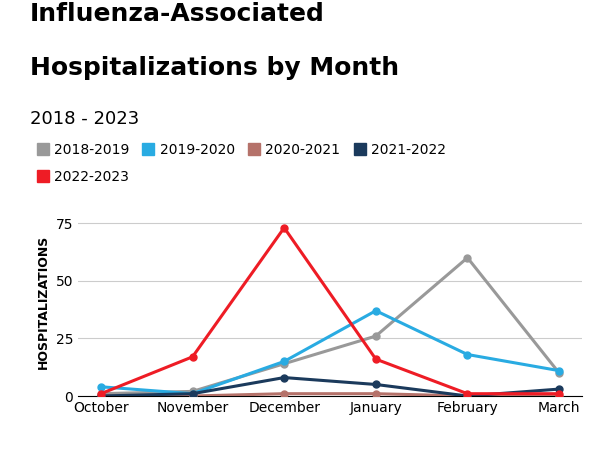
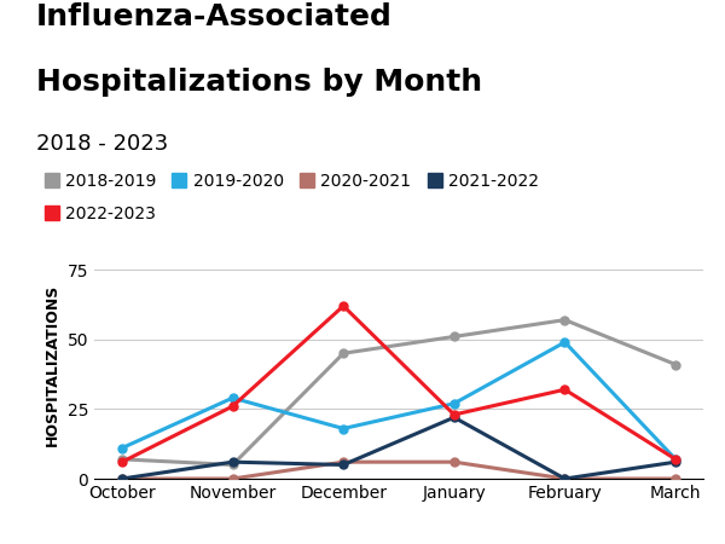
2018-2019/October: 1 -> 7
2019-2020/October: 4 -> 11
2022-2023/October: 1 -> 6
2018-2019/November: 2 -> 5
2019-2020/November: 1 -> 29
2021-2022/November: 1 -> 6
2022-2023/November: 17 -> 26
2018-2019/December: 14 -> 45
2019-2020/December: 15 -> 18
2020-2021/December: 1 -> 6
2021-2022/December: 8 -> 5
2022-2023/December: 73 -> 62
2018-2019/January: 26 -> 51
2019-2020/January: 37 -> 27
2020-2021/January: 1 -> 6
2021-2022/January: 5 -> 22
2022-2023/January: 16 -> 23
2018-2019/February: 60 -> 57
2019-2020/February: 18 -> 49
2022-2023/February: 1 -> 32
2018-2019/March: 10 -> 41
2019-2020/March: 11 -> 7
2021-2022/March: 3 -> 6
2022-2023/March: 1 -> 7
